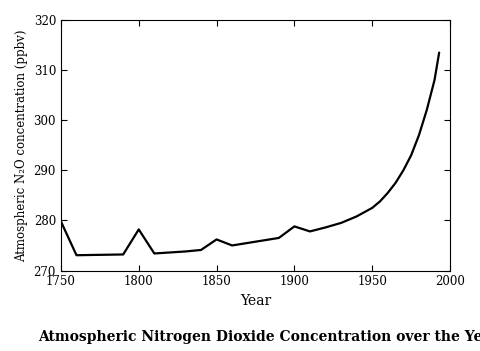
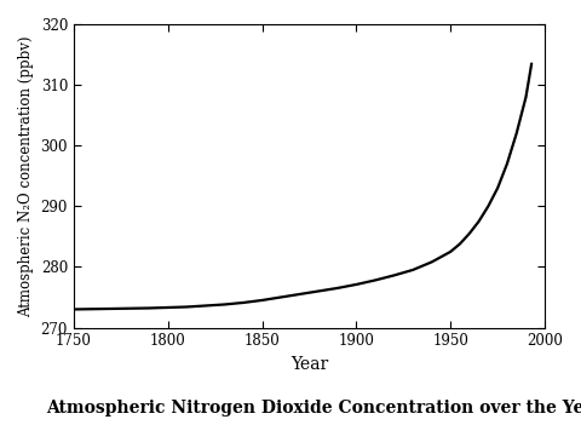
1750: 279.8 -> 273.0
1800: 278.2 -> 273.3
1850: 276.2 -> 274.5
1900: 278.8 -> 277.1
